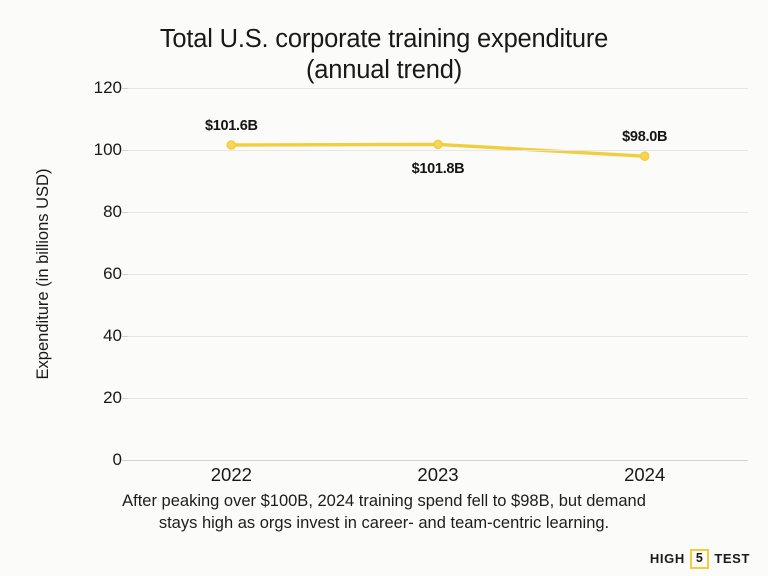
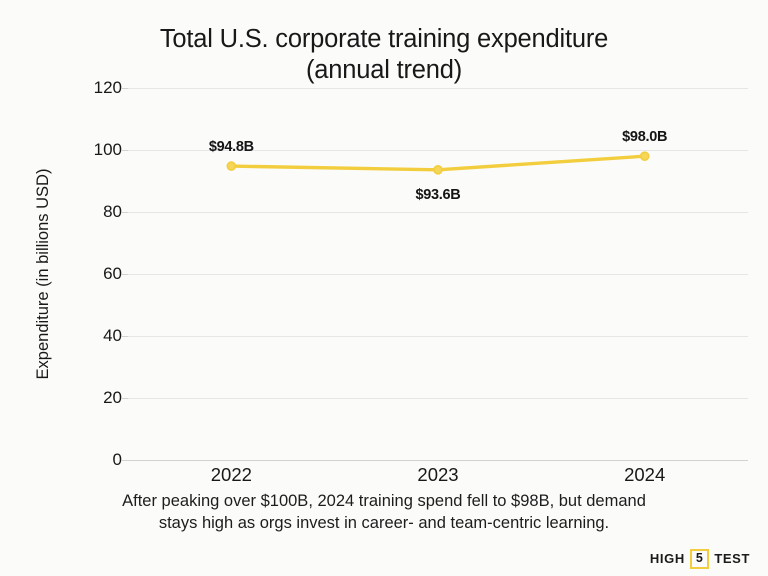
2022: $101.6B -> $94.8B
2023: $101.8B -> $93.6B
